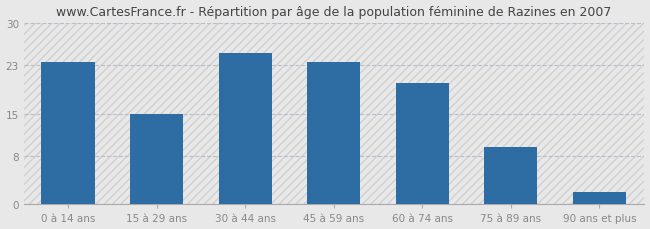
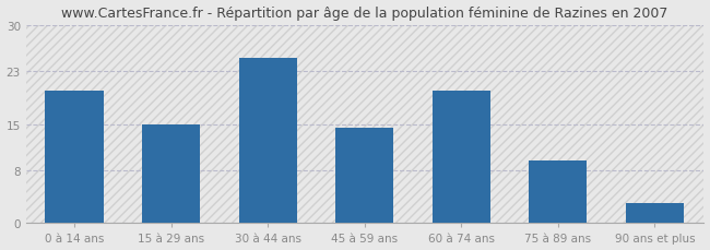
0 à 14 ans: 23.5 -> 20.0
45 à 59 ans: 23.5 -> 14.4
90 ans et plus: 2.0 -> 3.0
